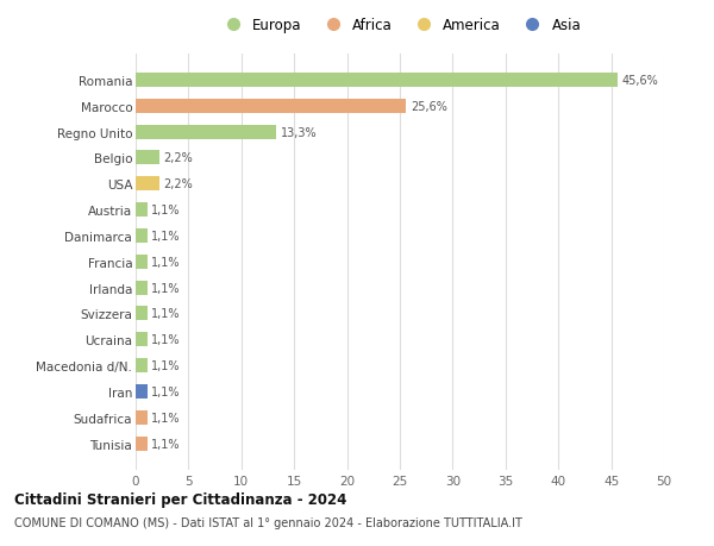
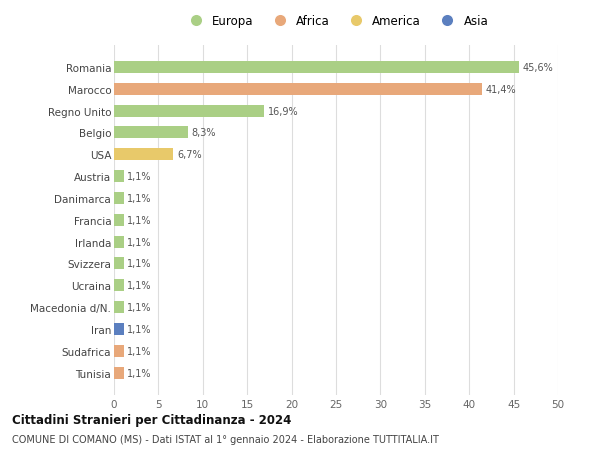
Marocco: 25,6% -> 41,4%
Regno Unito: 13,3% -> 16,9%
Belgio: 2,2% -> 8,3%
USA: 2,2% -> 6,7%
